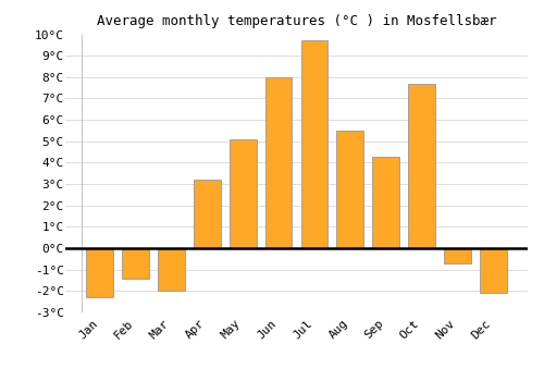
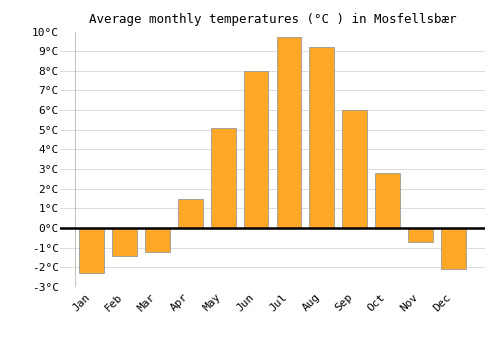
Mar: -2.0°C -> -1.2°C
Apr: 3.2°C -> 1.5°C
Aug: 5.5°C -> 9.2°C
Sep: 4.3°C -> 6.0°C
Oct: 7.7°C -> 2.8°C
